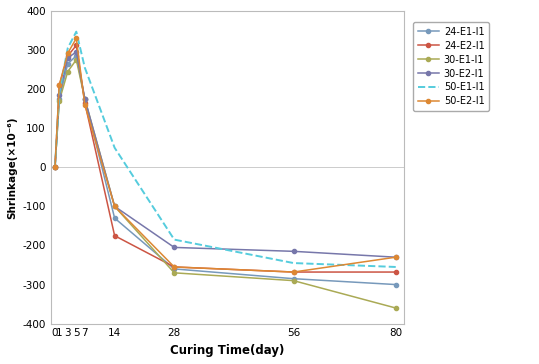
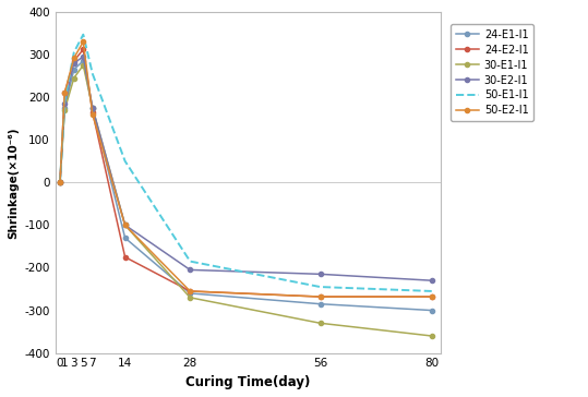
30-E1-I1/56: -290 -> -330
50-E2-I1/80: -230 -> -268
